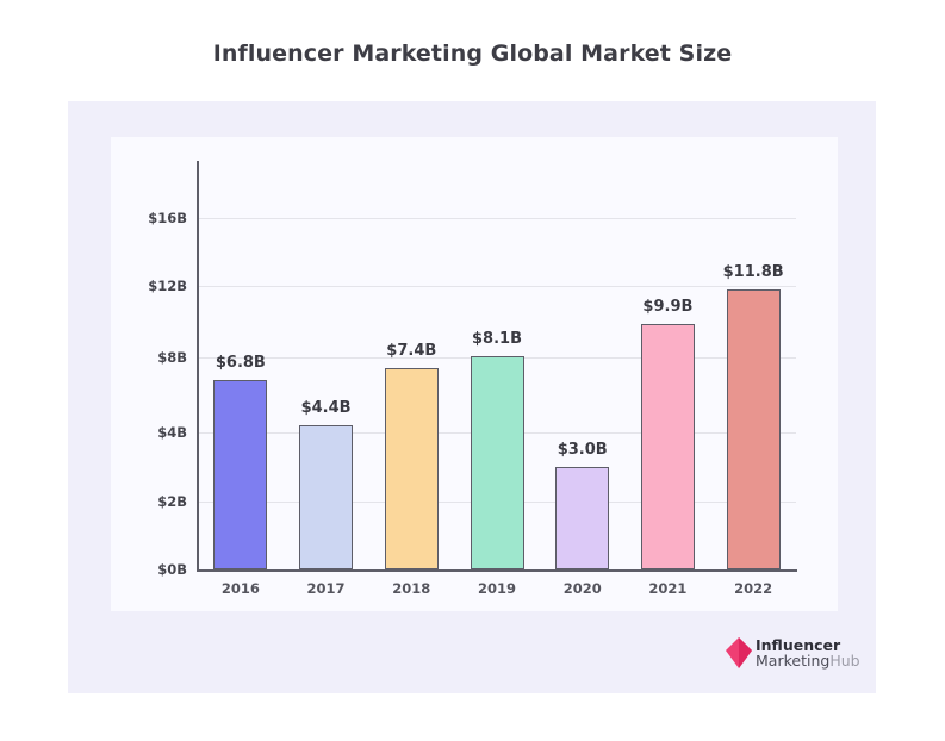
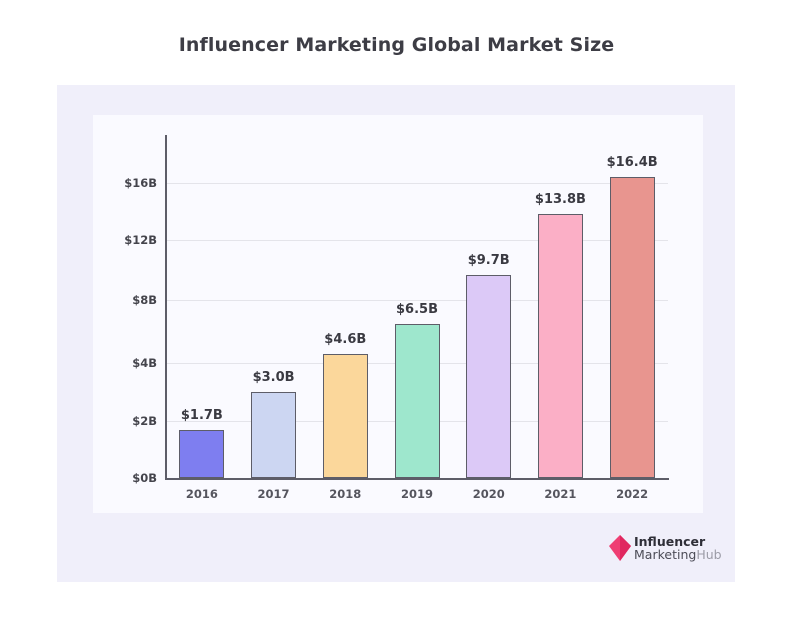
2016: $6.8B -> $1.7B
2017: $4.4B -> $3.0B
2018: $7.4B -> $4.6B
2019: $8.1B -> $6.5B
2020: $3.0B -> $9.7B
2021: $9.9B -> $13.8B
2022: $11.8B -> $16.4B
